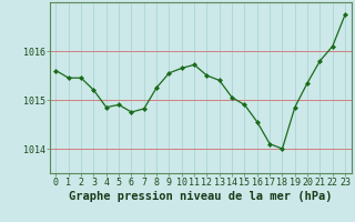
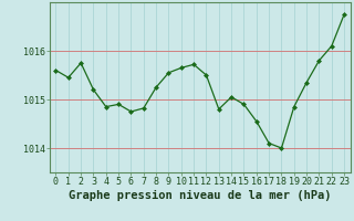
2: 1015.45 -> 1015.75
13: 1015.40 -> 1014.80
